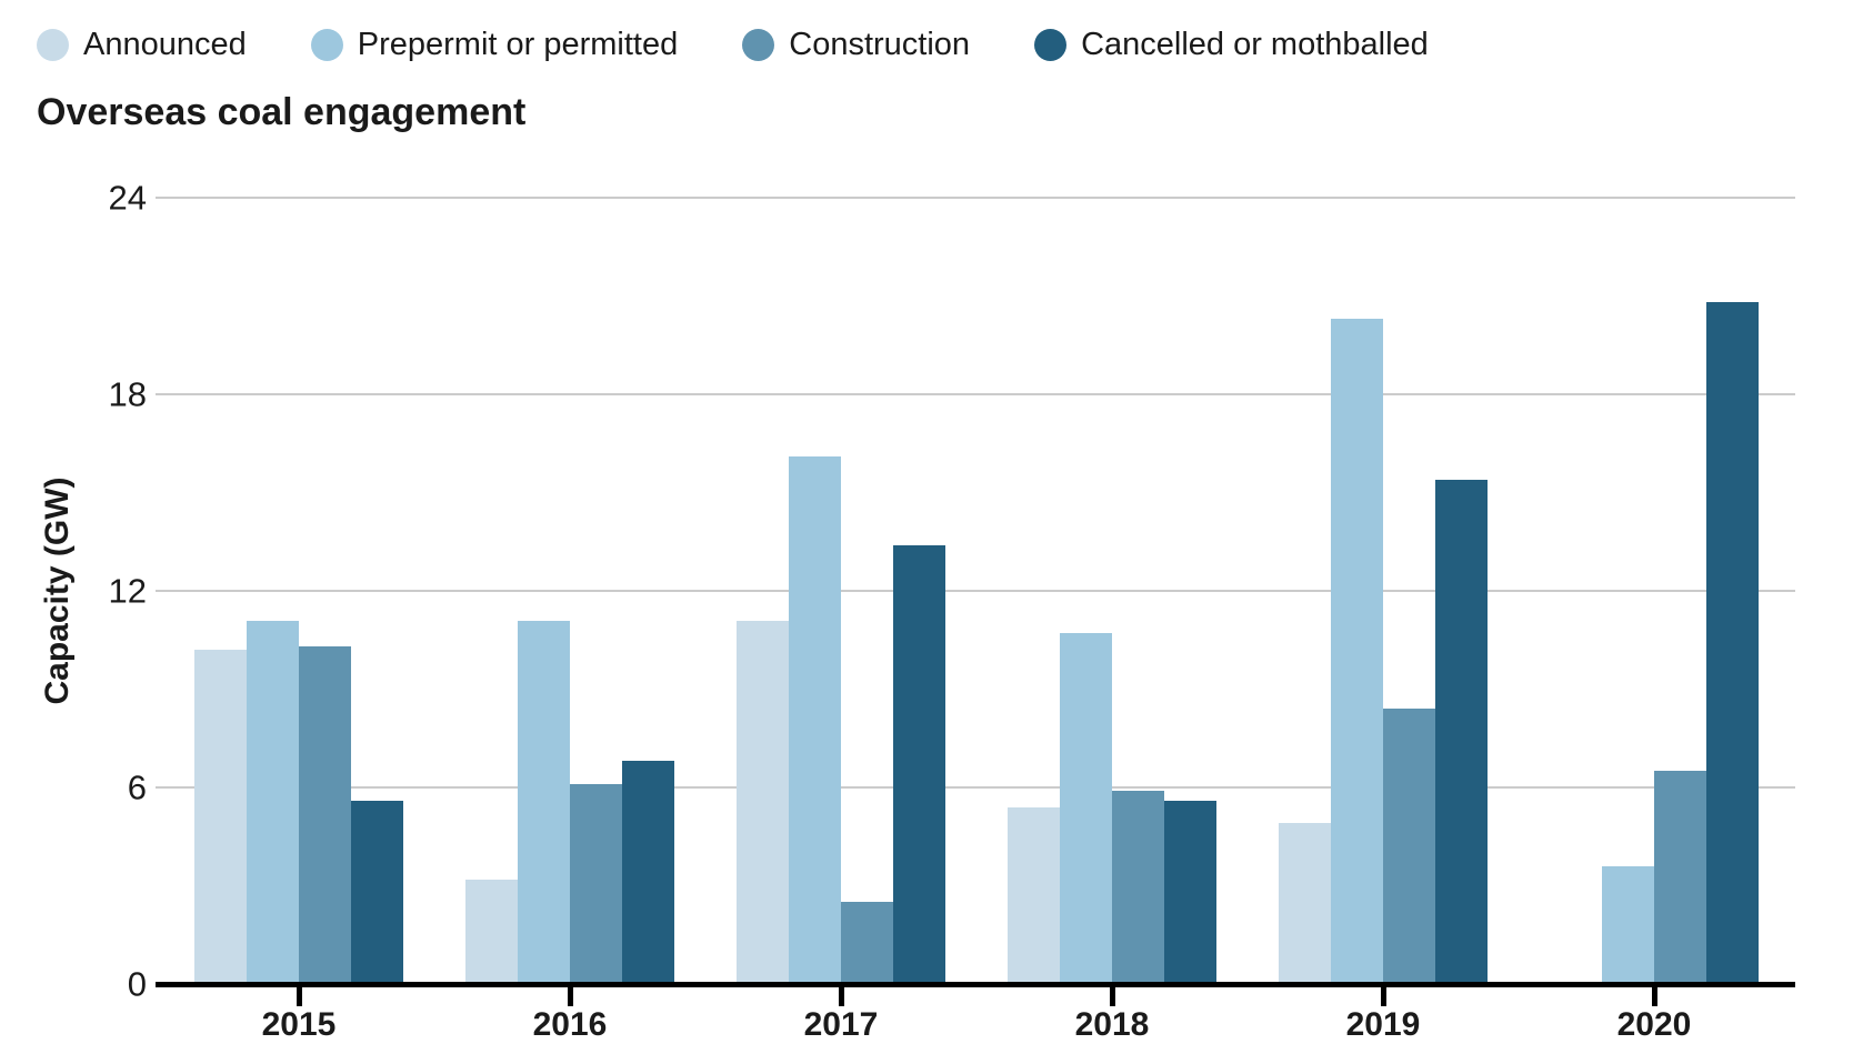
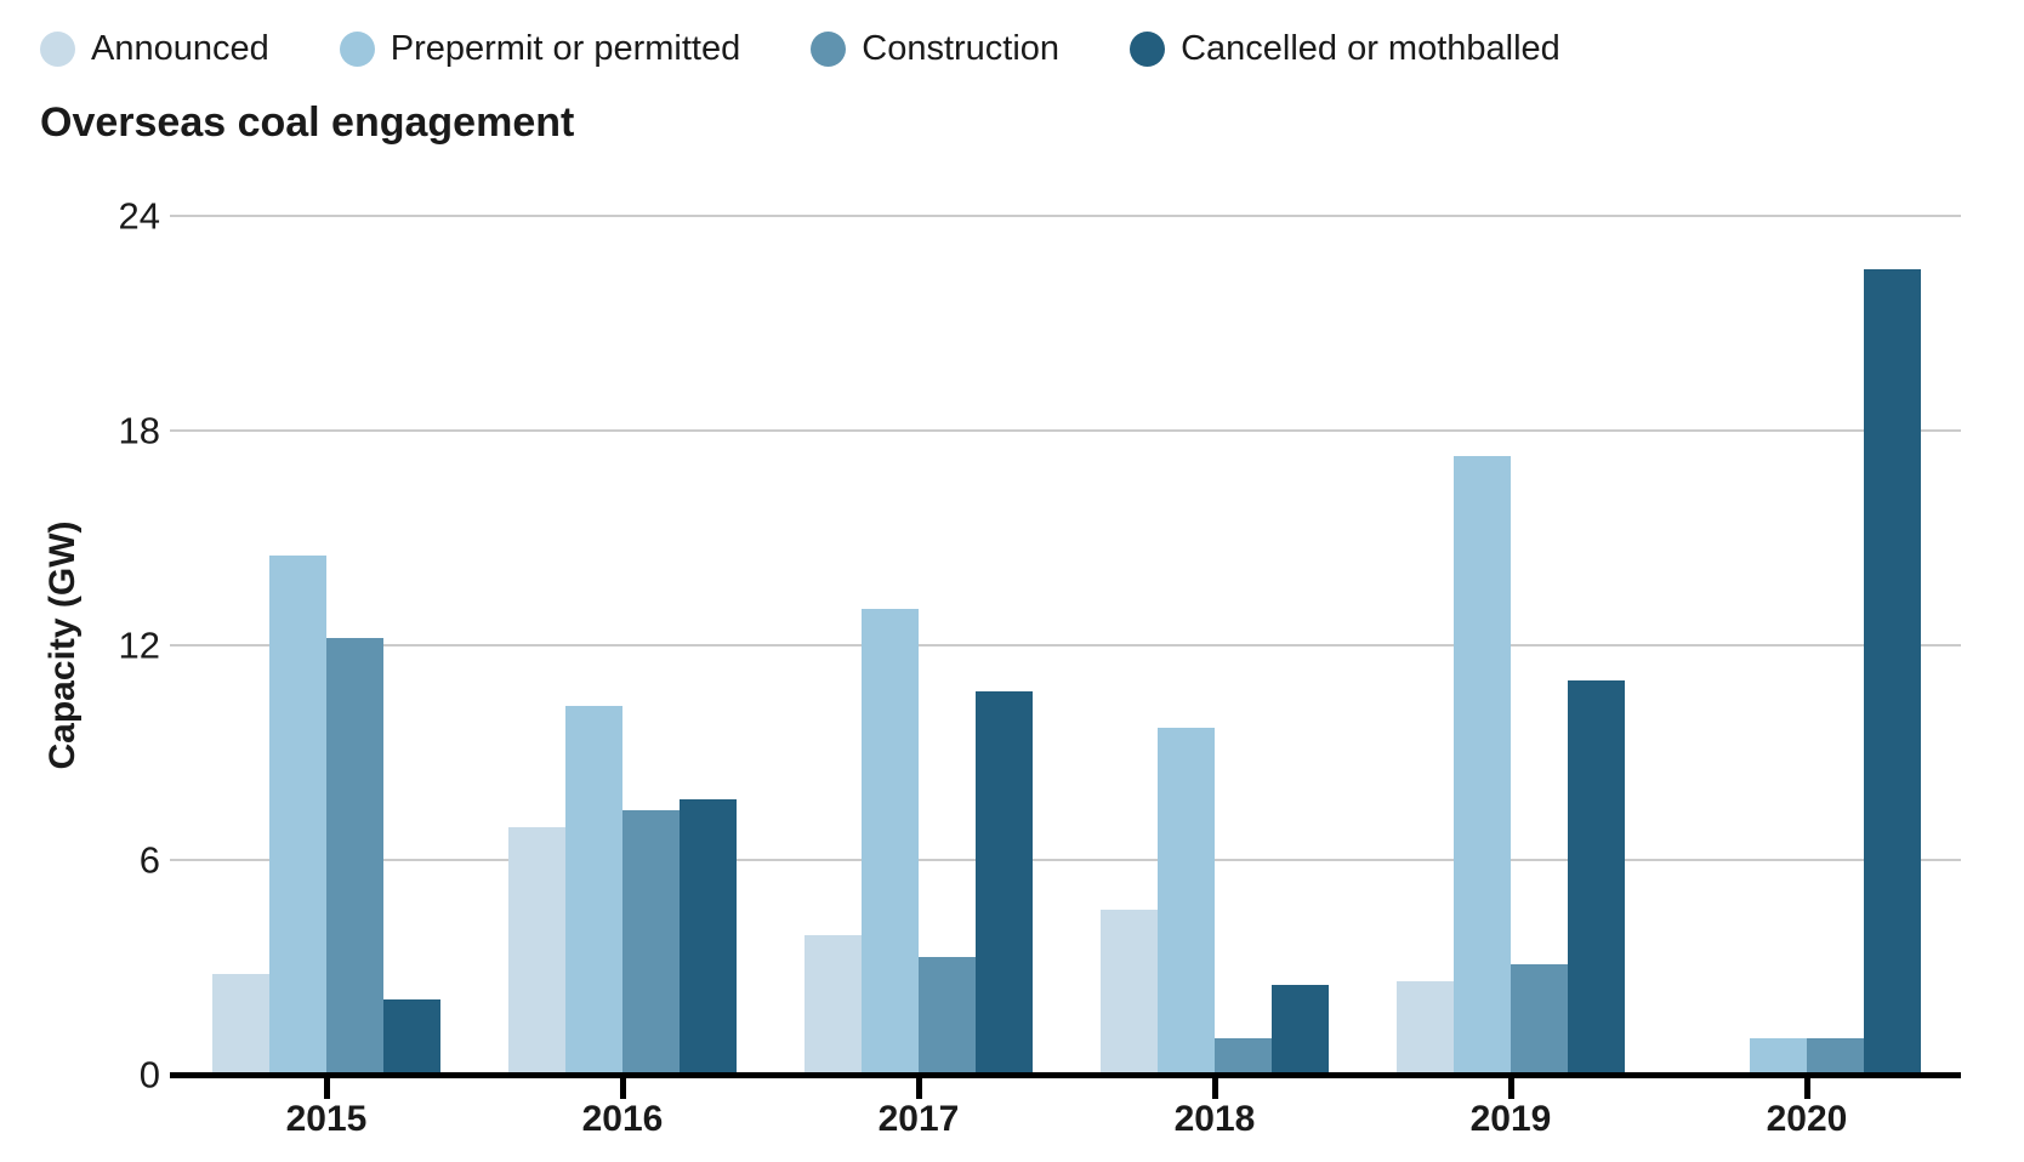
Announced/2015: 10.2 -> 2.8
Prepermit or permitted/2015: 11.1 -> 14.5
Construction/2015: 10.3 -> 12.2
Cancelled or mothballed/2015: 5.6 -> 2.1
Announced/2016: 3.2 -> 6.9
Prepermit or permitted/2016: 11.1 -> 10.3
Construction/2016: 6.1 -> 7.4
Cancelled or mothballed/2016: 6.8 -> 7.7
Announced/2017: 11.1 -> 3.9
Prepermit or permitted/2017: 16.1 -> 13.0
Construction/2017: 2.5 -> 3.3
Cancelled or mothballed/2017: 13.4 -> 10.7
Announced/2018: 5.4 -> 4.6
Prepermit or permitted/2018: 10.7 -> 9.7
Construction/2018: 5.9 -> 1.0
Cancelled or mothballed/2018: 5.6 -> 2.5
Announced/2019: 4.9 -> 2.6
Prepermit or permitted/2019: 20.3 -> 17.3
Construction/2019: 8.4 -> 3.1
Cancelled or mothballed/2019: 15.4 -> 11.0
Prepermit or permitted/2020: 3.6 -> 1.0
Construction/2020: 6.5 -> 1.0
Cancelled or mothballed/2020: 20.8 -> 22.5
